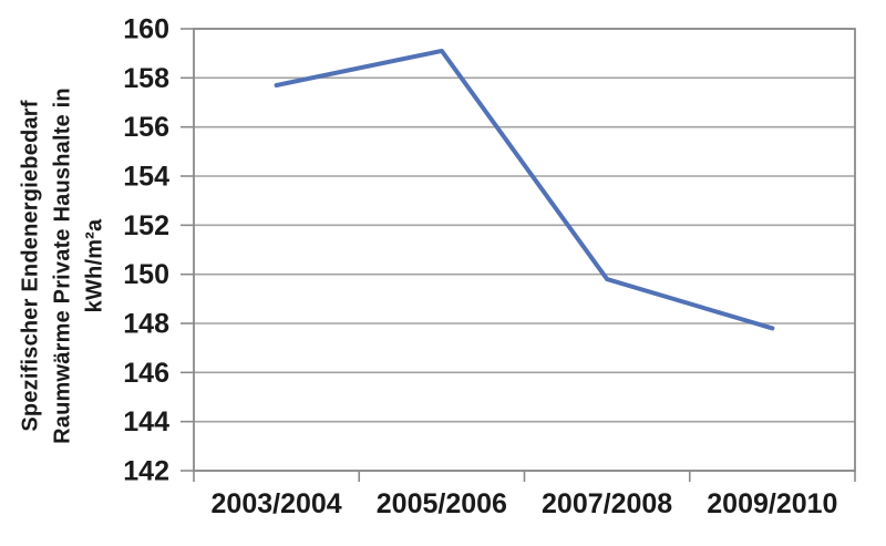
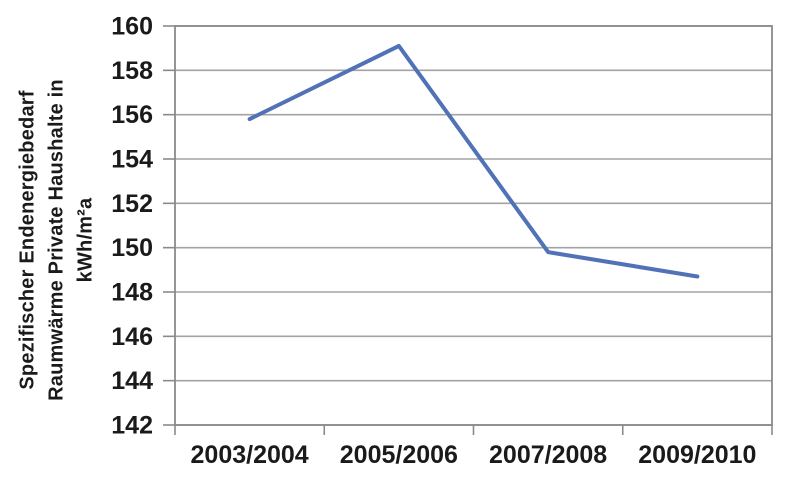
2003/2004: 157.7 -> 155.8
2009/2010: 147.8 -> 148.7
